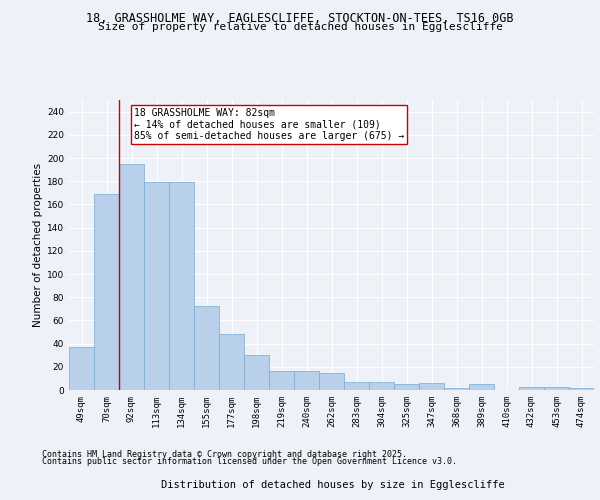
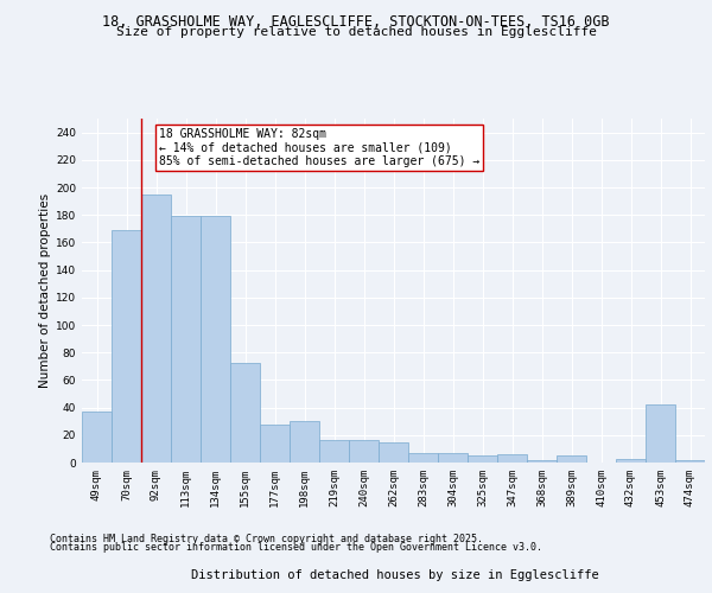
177sqm: 48 -> 28
453sqm: 3 -> 42
